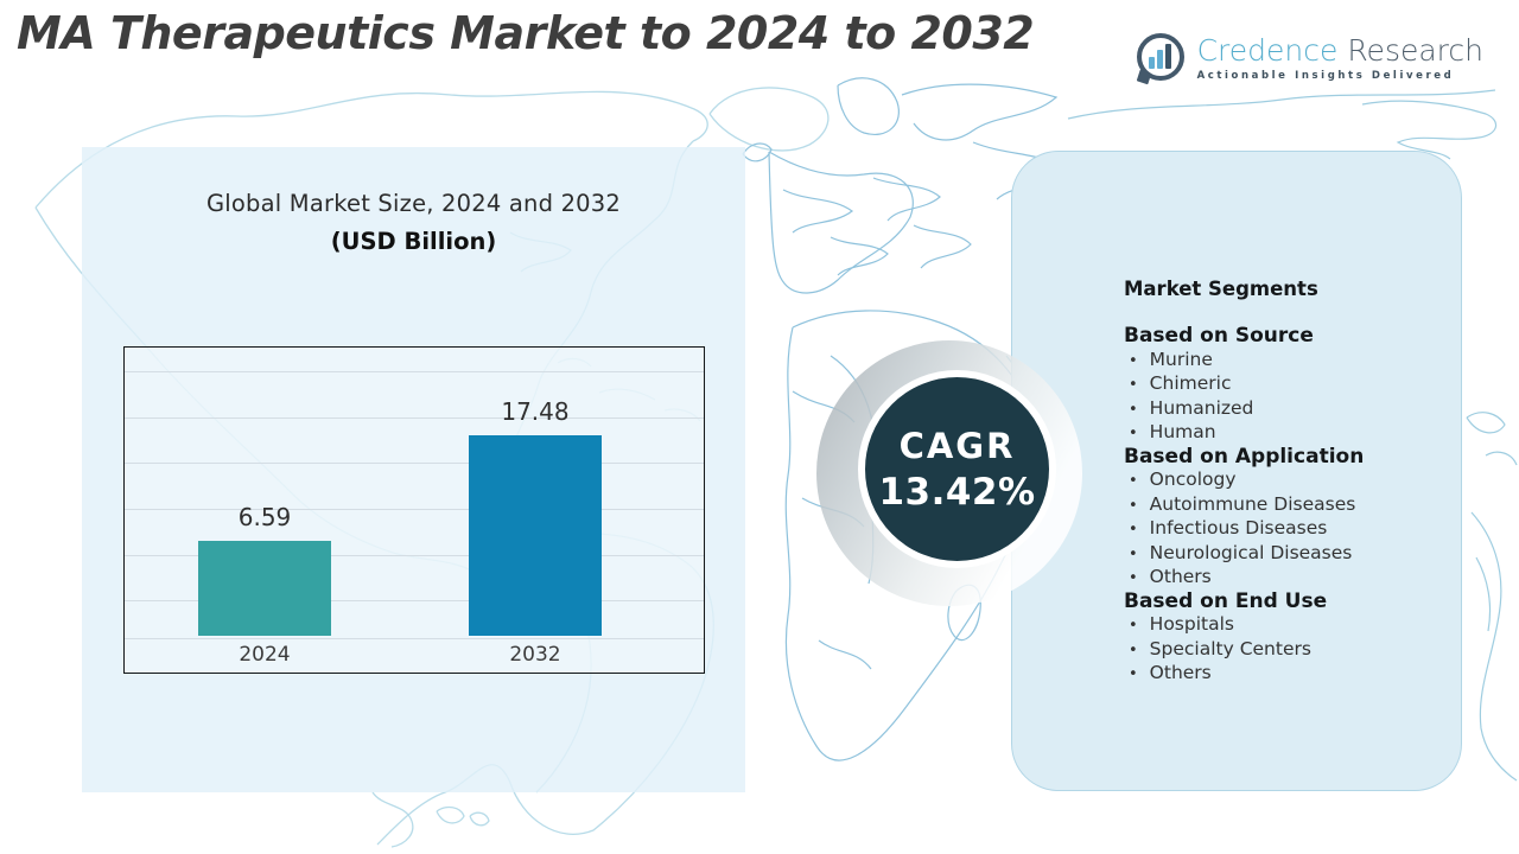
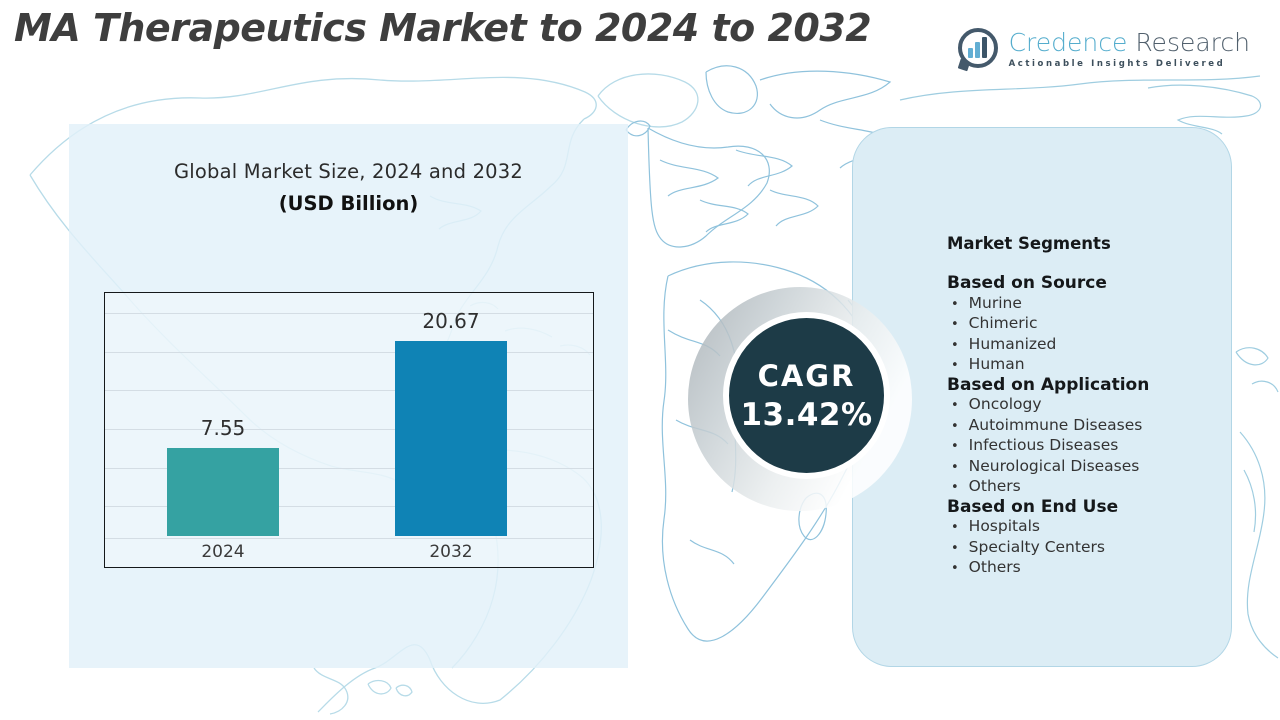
2024: 6.59 -> 7.55
2032: 17.48 -> 20.67
